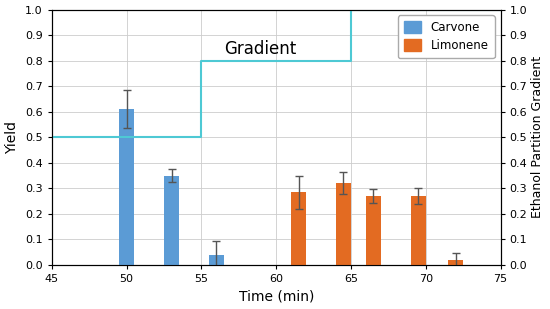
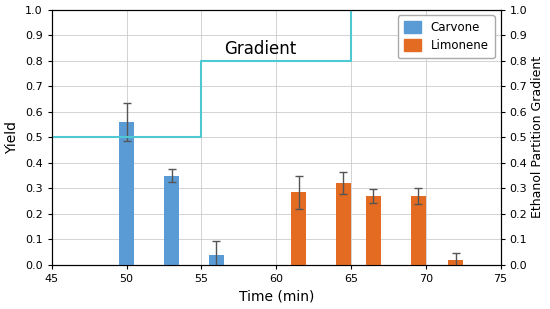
Carvone/50: 0.61 -> 0.56
